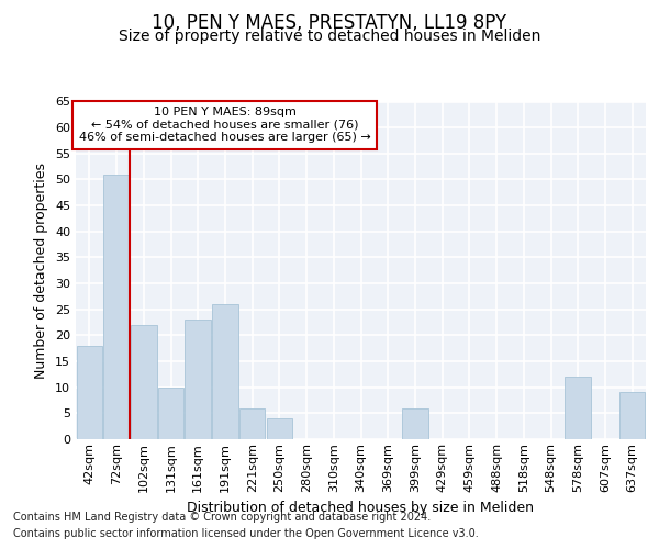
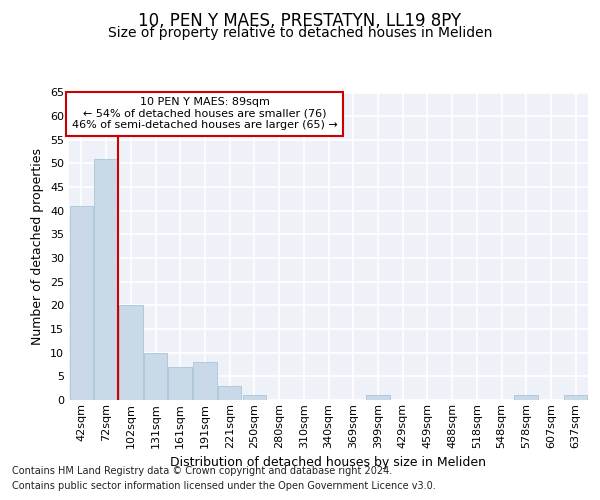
42sqm: 18 -> 41
102sqm: 22 -> 20
161sqm: 23 -> 7
191sqm: 26 -> 8
221sqm: 6 -> 3
250sqm: 4 -> 1
399sqm: 6 -> 1
578sqm: 12 -> 1
637sqm: 9 -> 1
